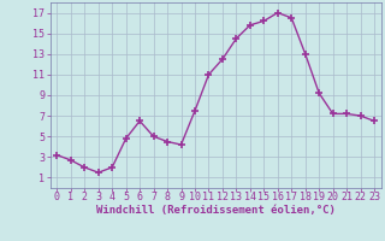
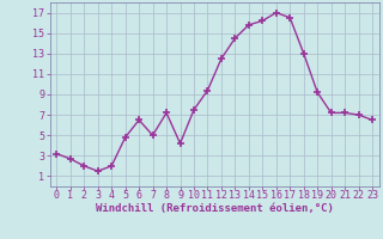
8: 4.5 -> 7.2
11: 11.0 -> 9.4
